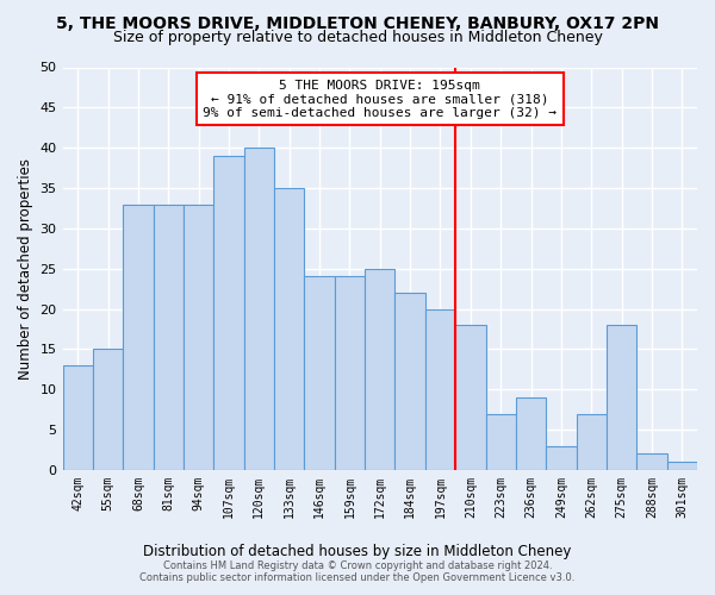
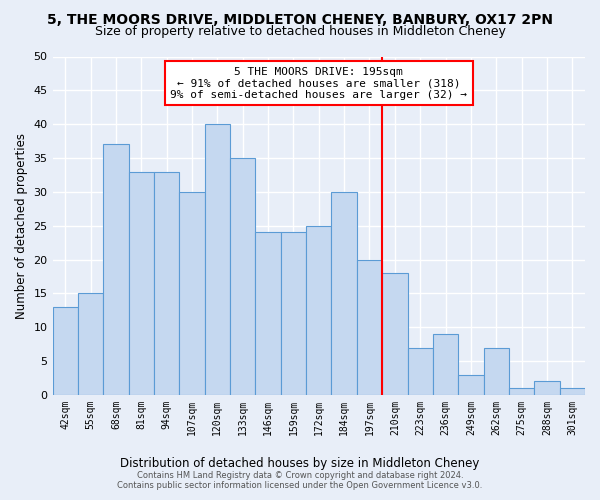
68sqm: 33 -> 37
107sqm: 39 -> 30
184sqm: 22 -> 30
275sqm: 18 -> 1
